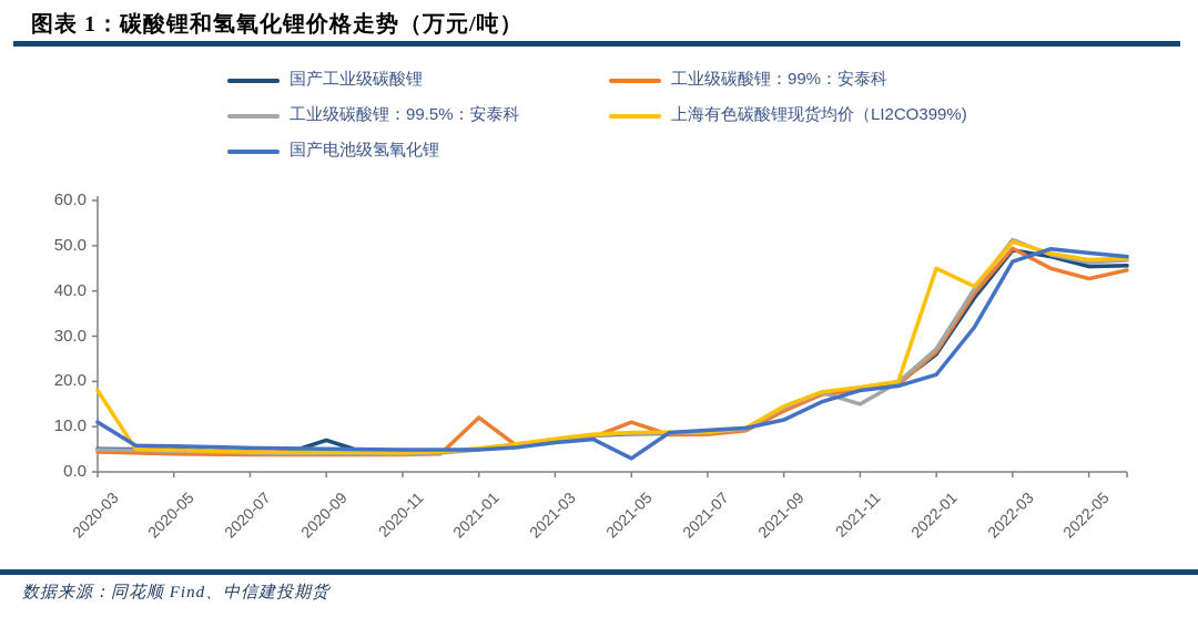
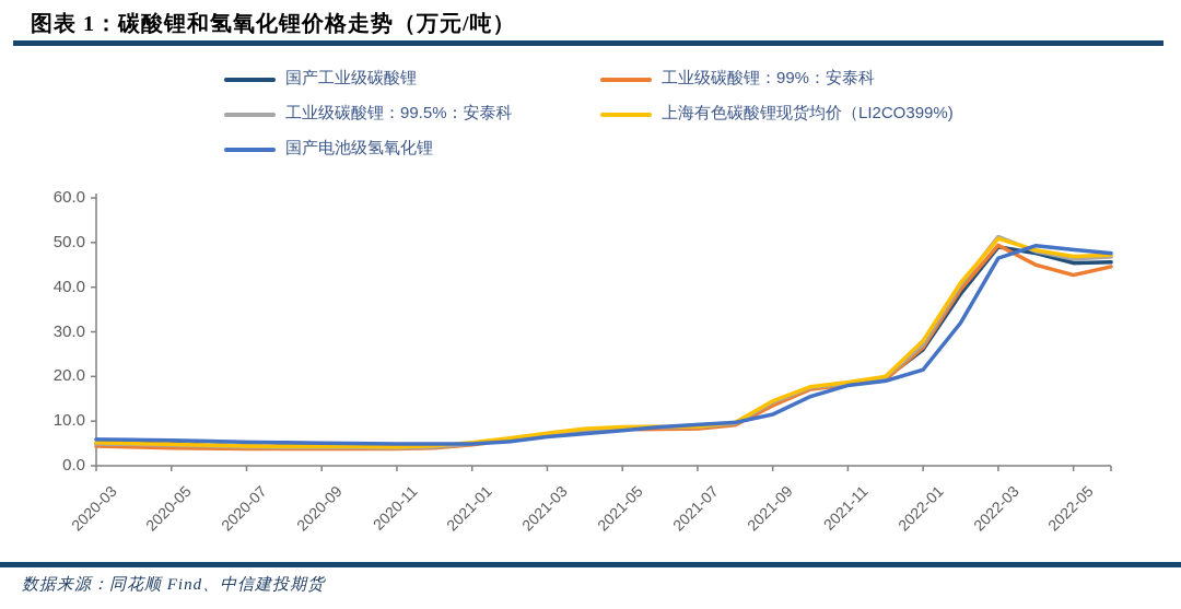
上海有色碳酸锂现货均价（LI2CO399%)/2020-03: 18 -> 5
国产电池级氢氧化锂/2020-03: 11 -> 6
国产工业级碳酸锂/2020-09: 7 -> 4
工业级碳酸锂：99%：安泰科/2021-01: 12 -> 5
工业级碳酸锂：99%：安泰科/2021-05: 11 -> 8
国产电池级氢氧化锂/2021-05: 3 -> 8
工业级碳酸锂：99.5%：安泰科/2021-11: 15 -> 18
上海有色碳酸锂现货均价（LI2CO399%)/2022-01: 45 -> 28
